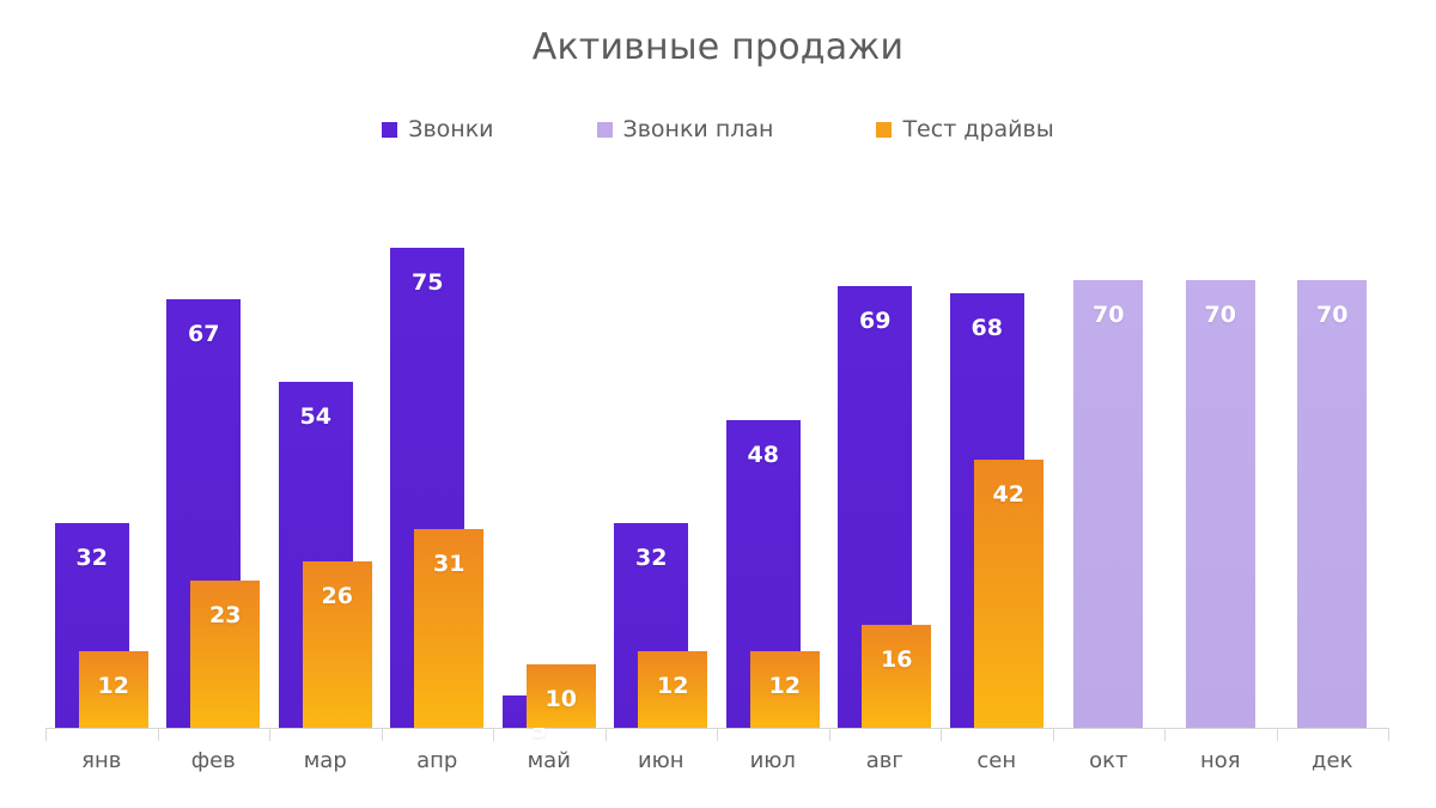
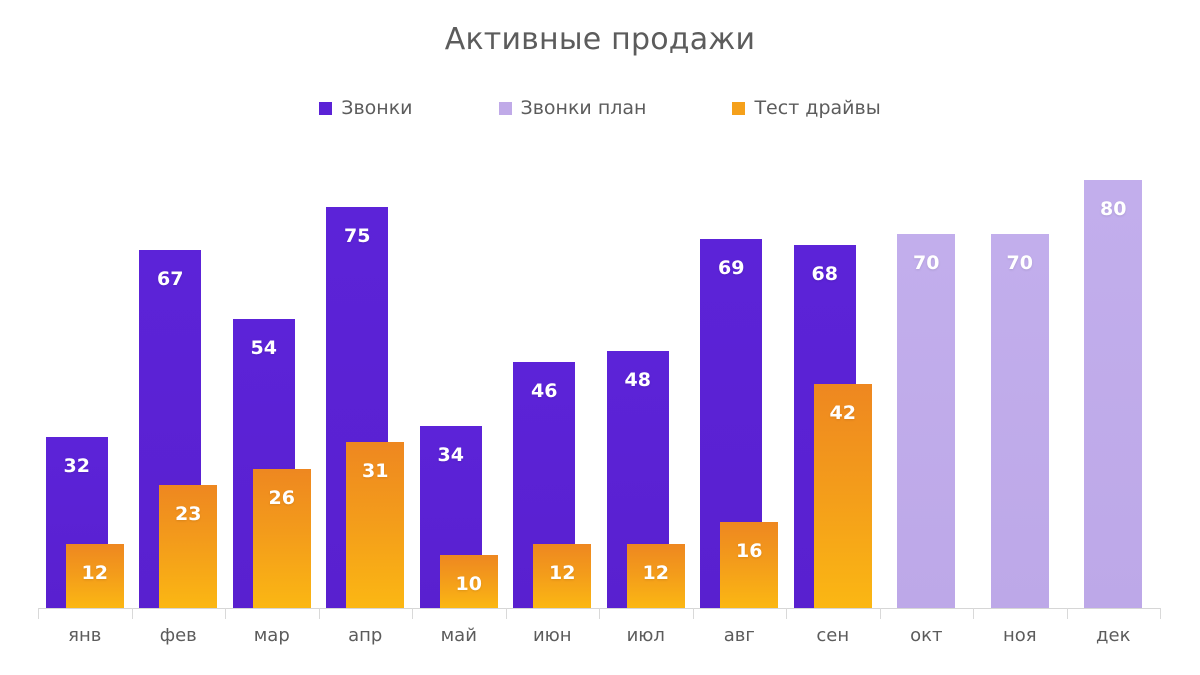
Звонки/май: 5 -> 34
Звонки/июн: 32 -> 46
Звонки план/дек: 70 -> 80
